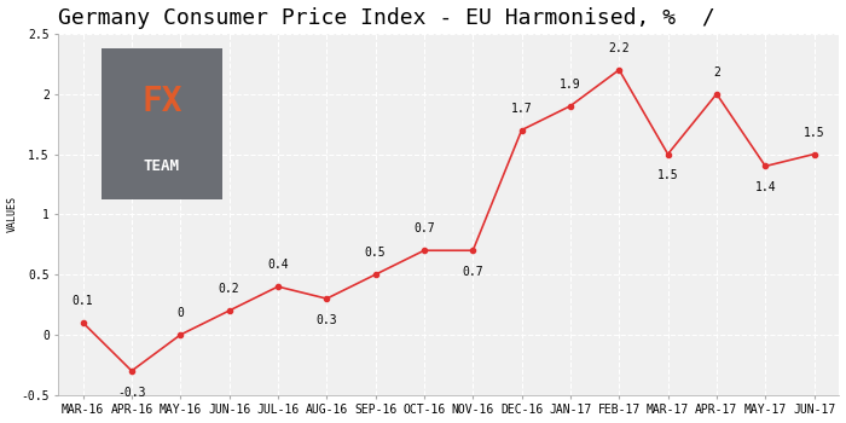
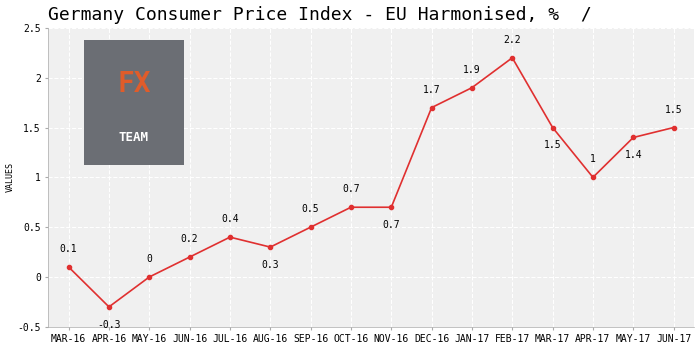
APR-17: 2 -> 1
